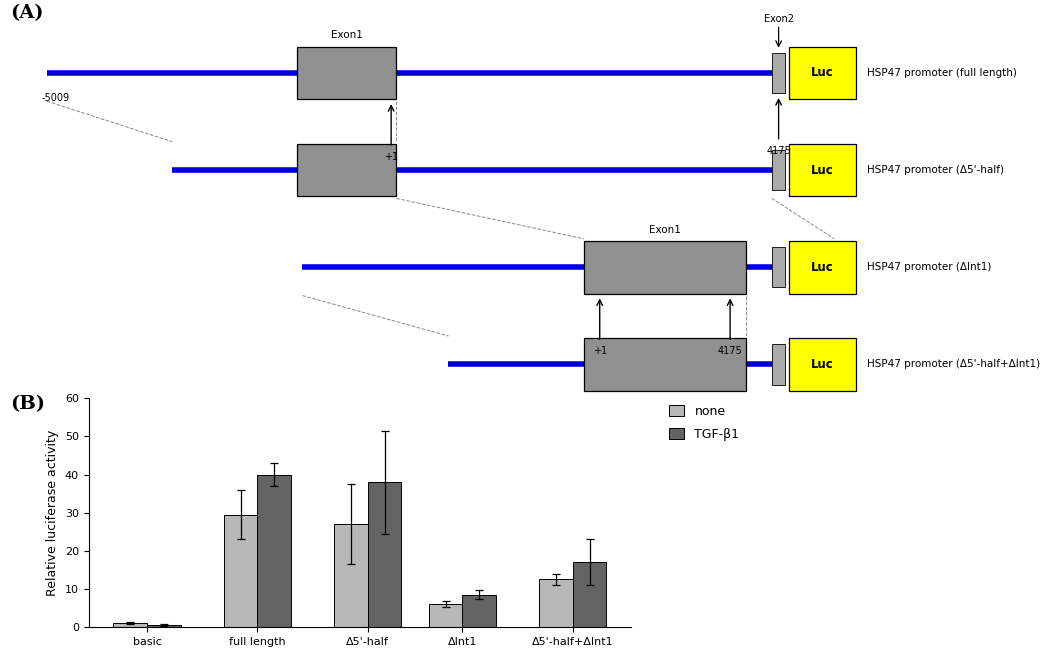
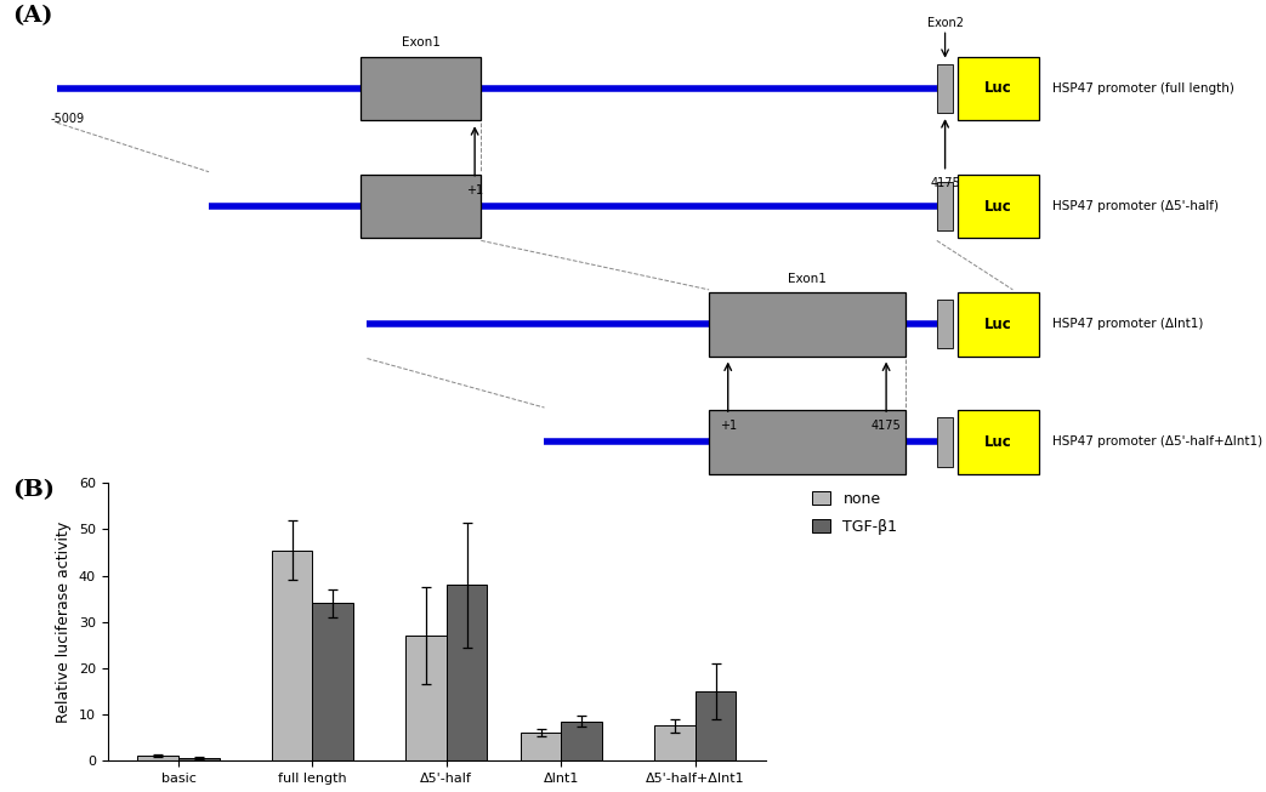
none/full length: 29.5 -> 45.5
TGF-β1/full length: 40.0 -> 34.0
none/Δ5'-half+ΔInt1: 12.5 -> 7.5
TGF-β1/Δ5'-half+ΔInt1: 17.0 -> 15.0
